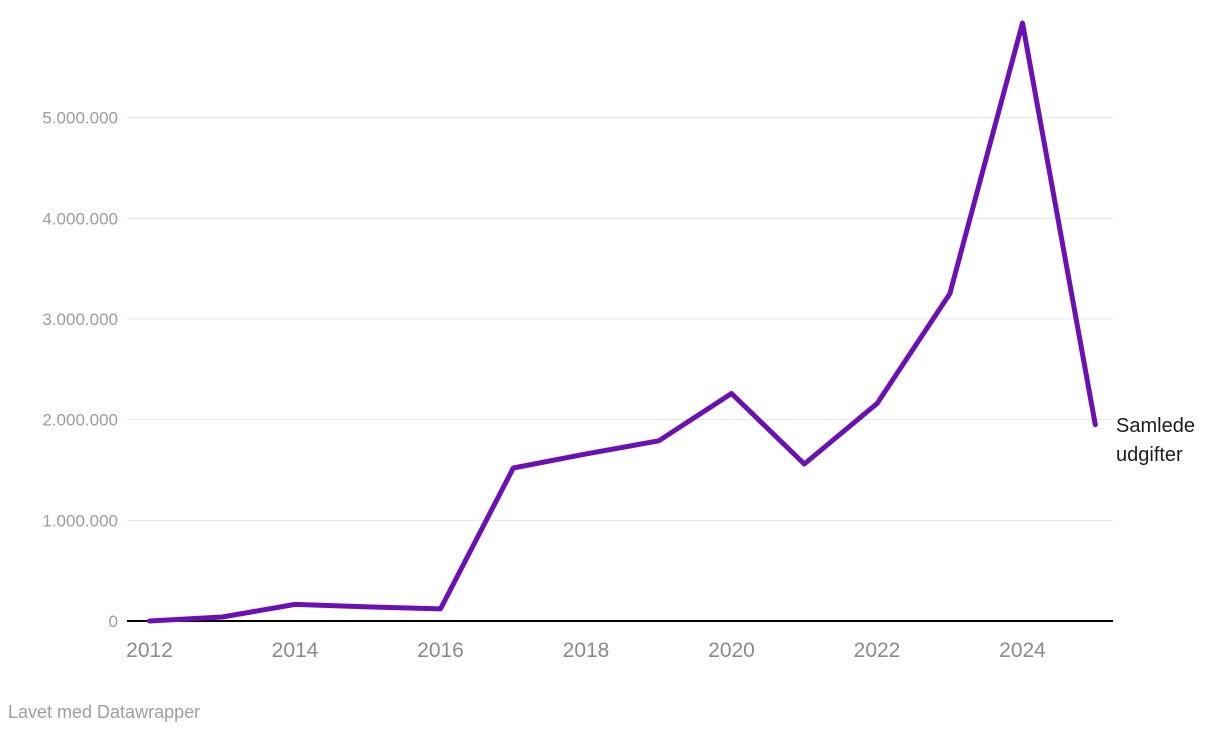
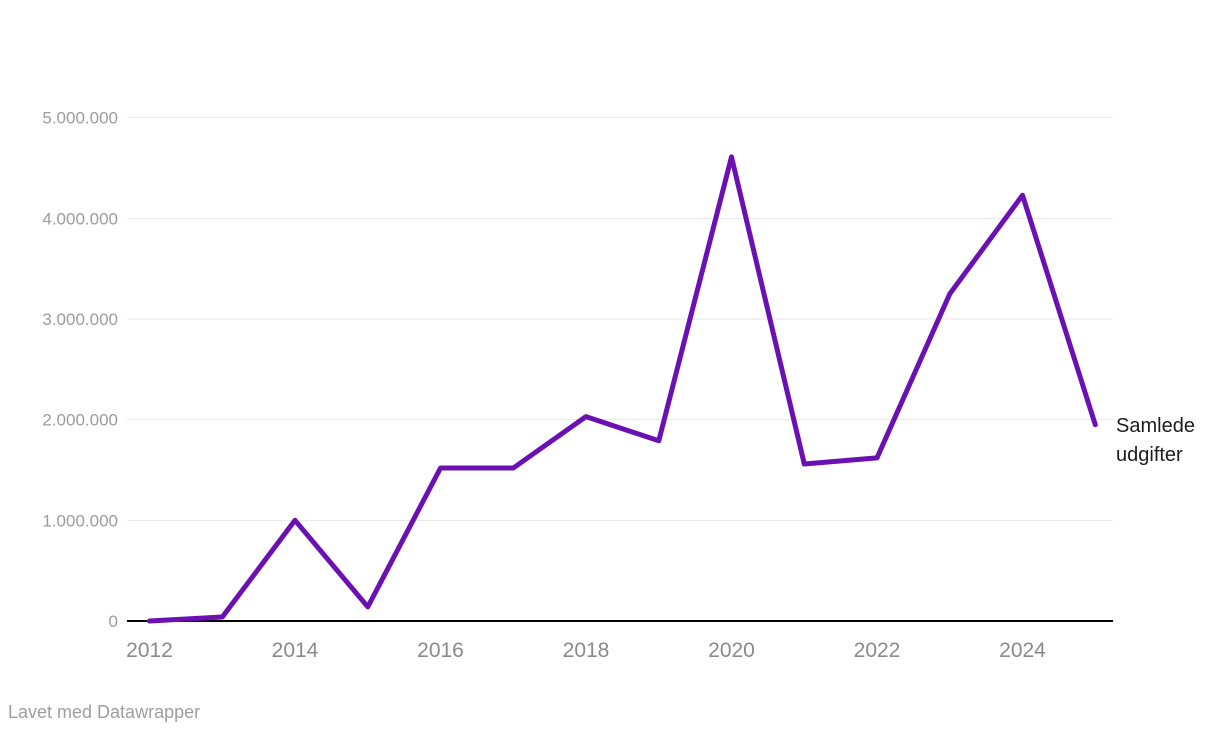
2014: 160000 -> 1000000
2016: 120000 -> 1520000
2018: 1660000 -> 2030000
2020: 2260000 -> 4610000
2022: 2160000 -> 1620000
2024: 5940000 -> 4230000
